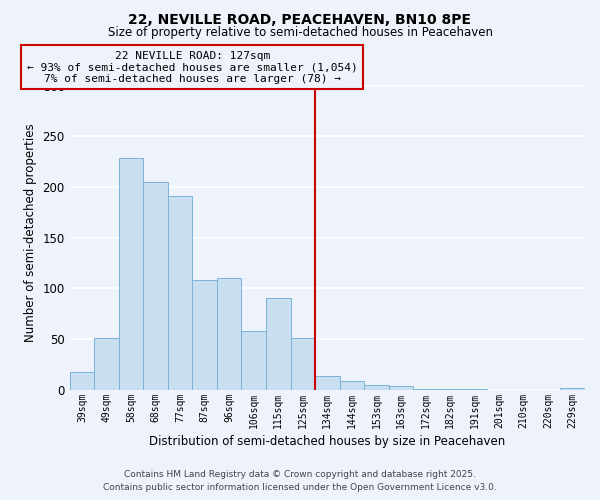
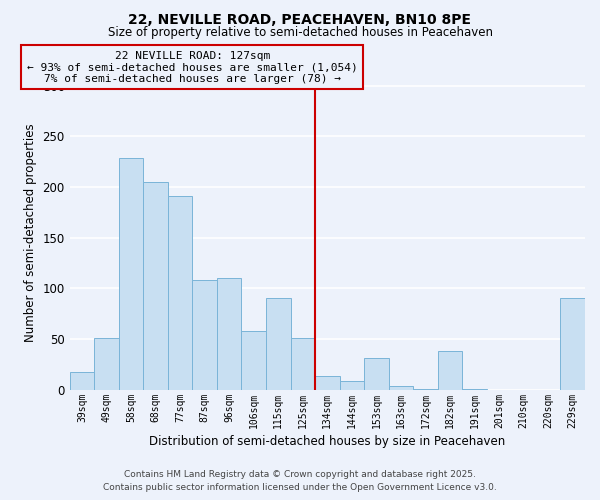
153sqm: 4 -> 31
182sqm: 1 -> 38
229sqm: 2 -> 90
